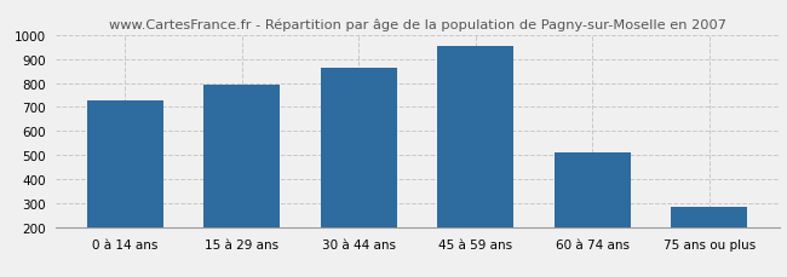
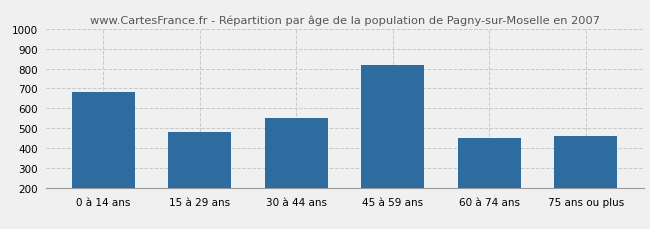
0 à 14 ans: 730 -> 680
15 à 29 ans: 800 -> 480
30 à 44 ans: 860 -> 550
45 à 59 ans: 950 -> 820
60 à 74 ans: 510 -> 450
75 ans ou plus: 280 -> 460
